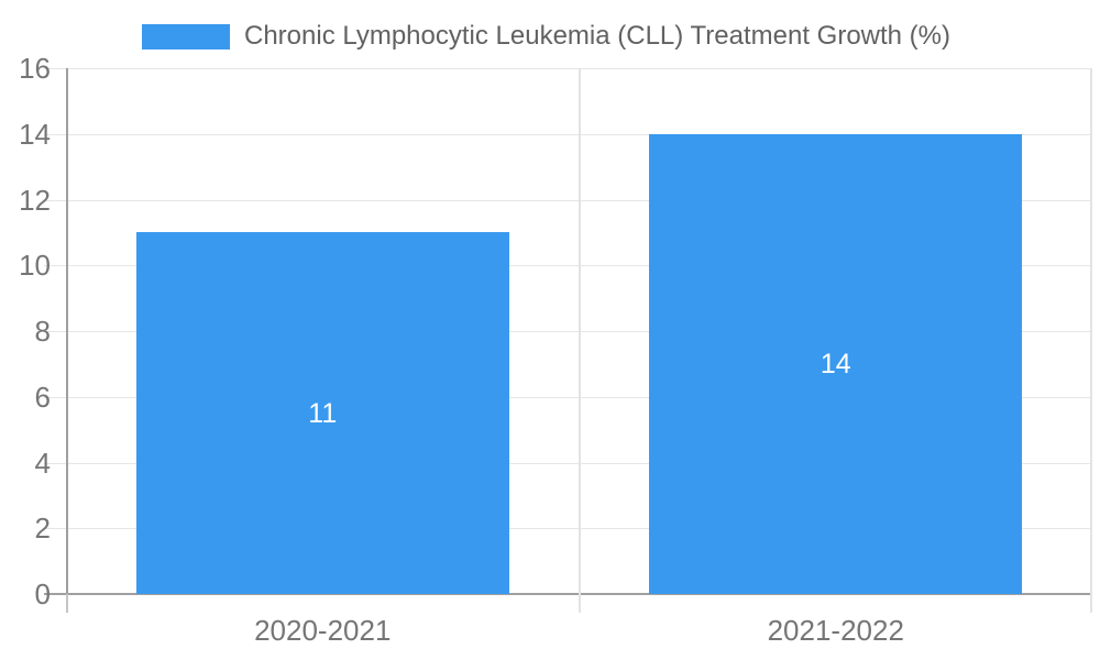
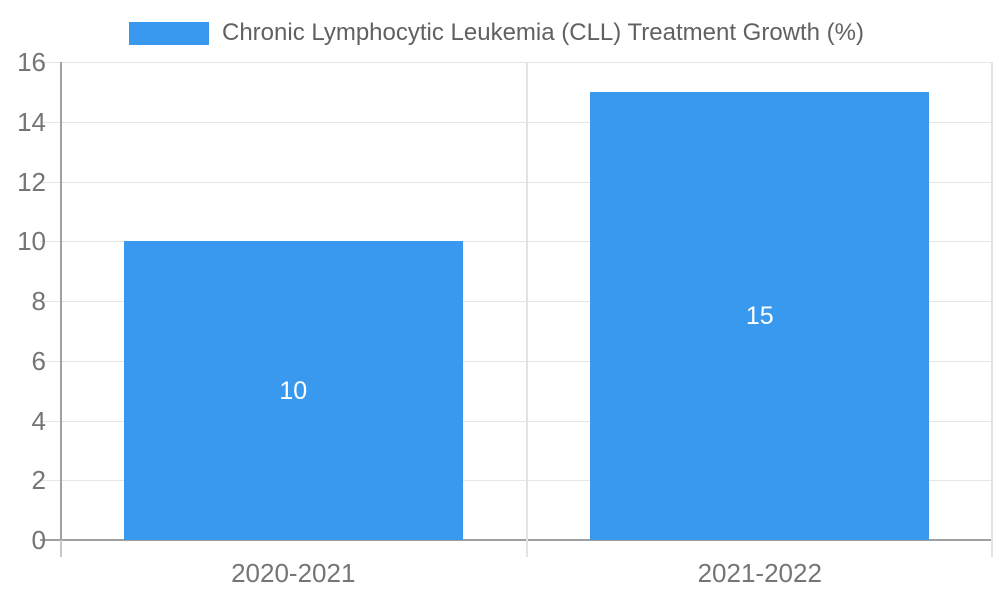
2020-2021: 11 -> 10
2021-2022: 14 -> 15
